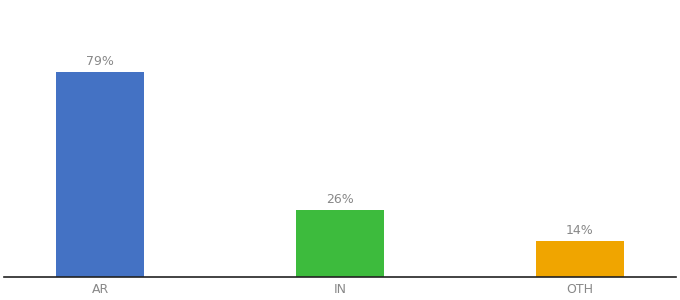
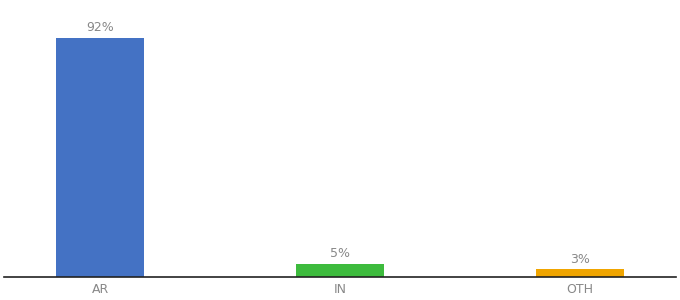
AR: 79% -> 92%
IN: 26% -> 5%
OTH: 14% -> 3%
